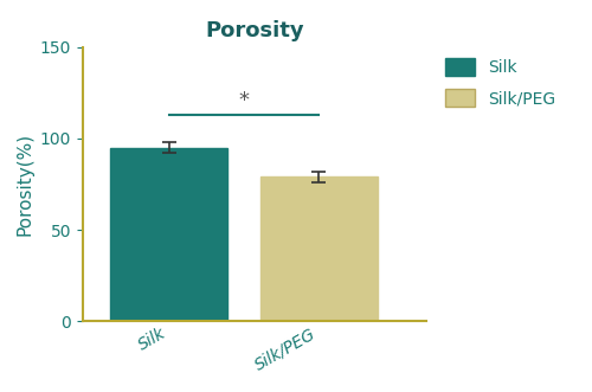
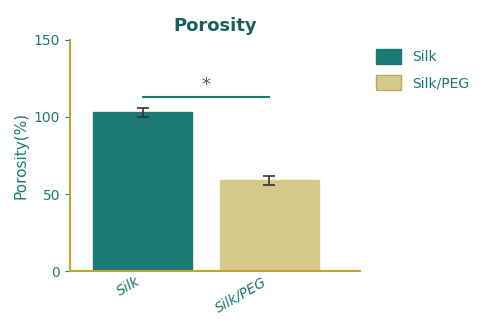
Silk: 95 -> 103
Silk/PEG: 79 -> 59
